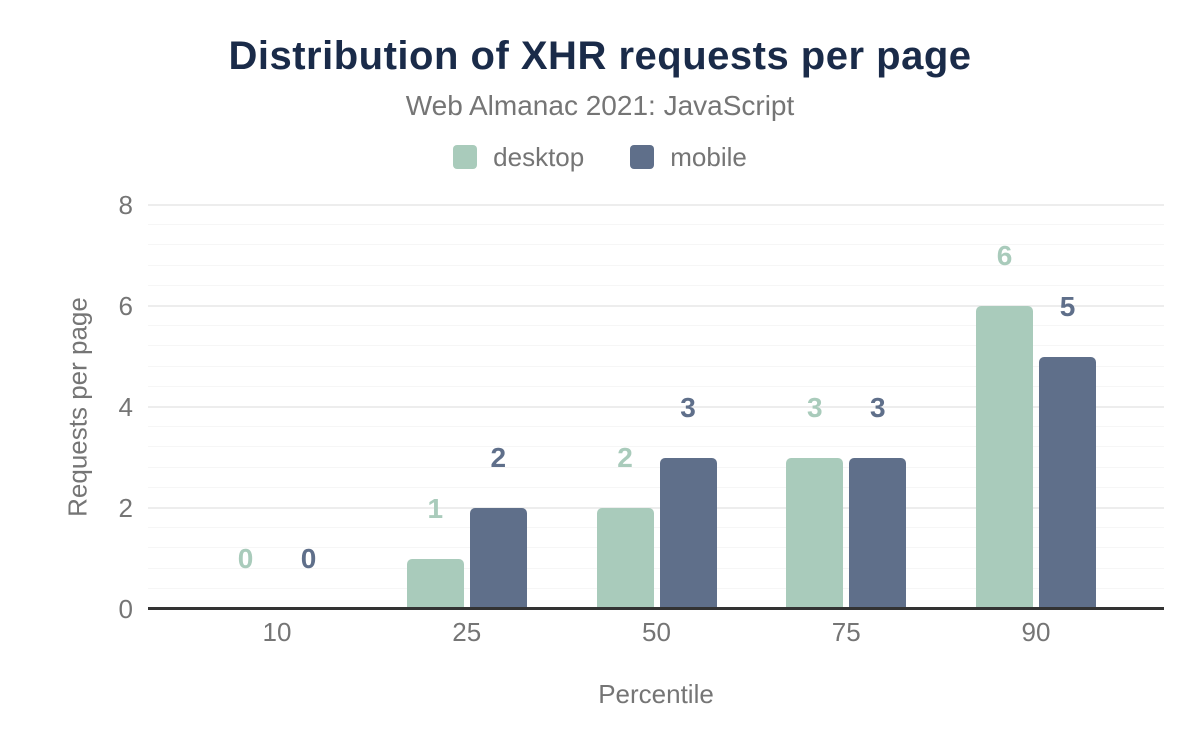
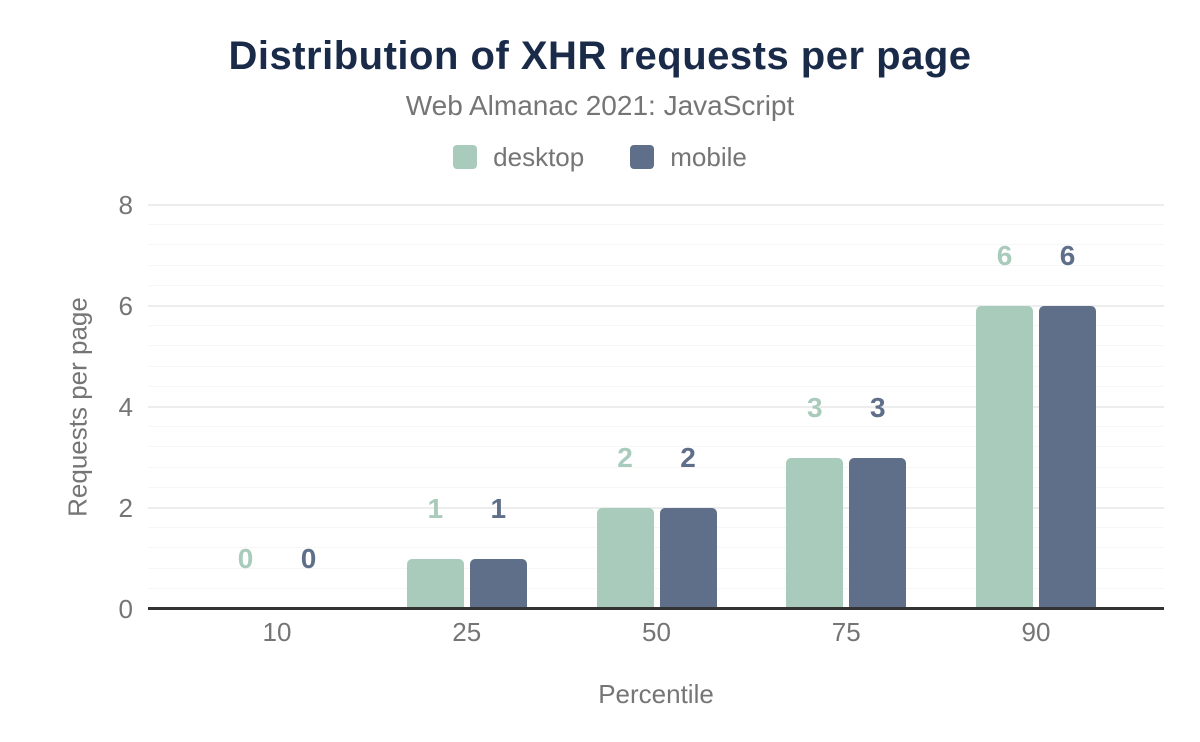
mobile/25: 2 -> 1
mobile/50: 3 -> 2
mobile/90: 5 -> 6
